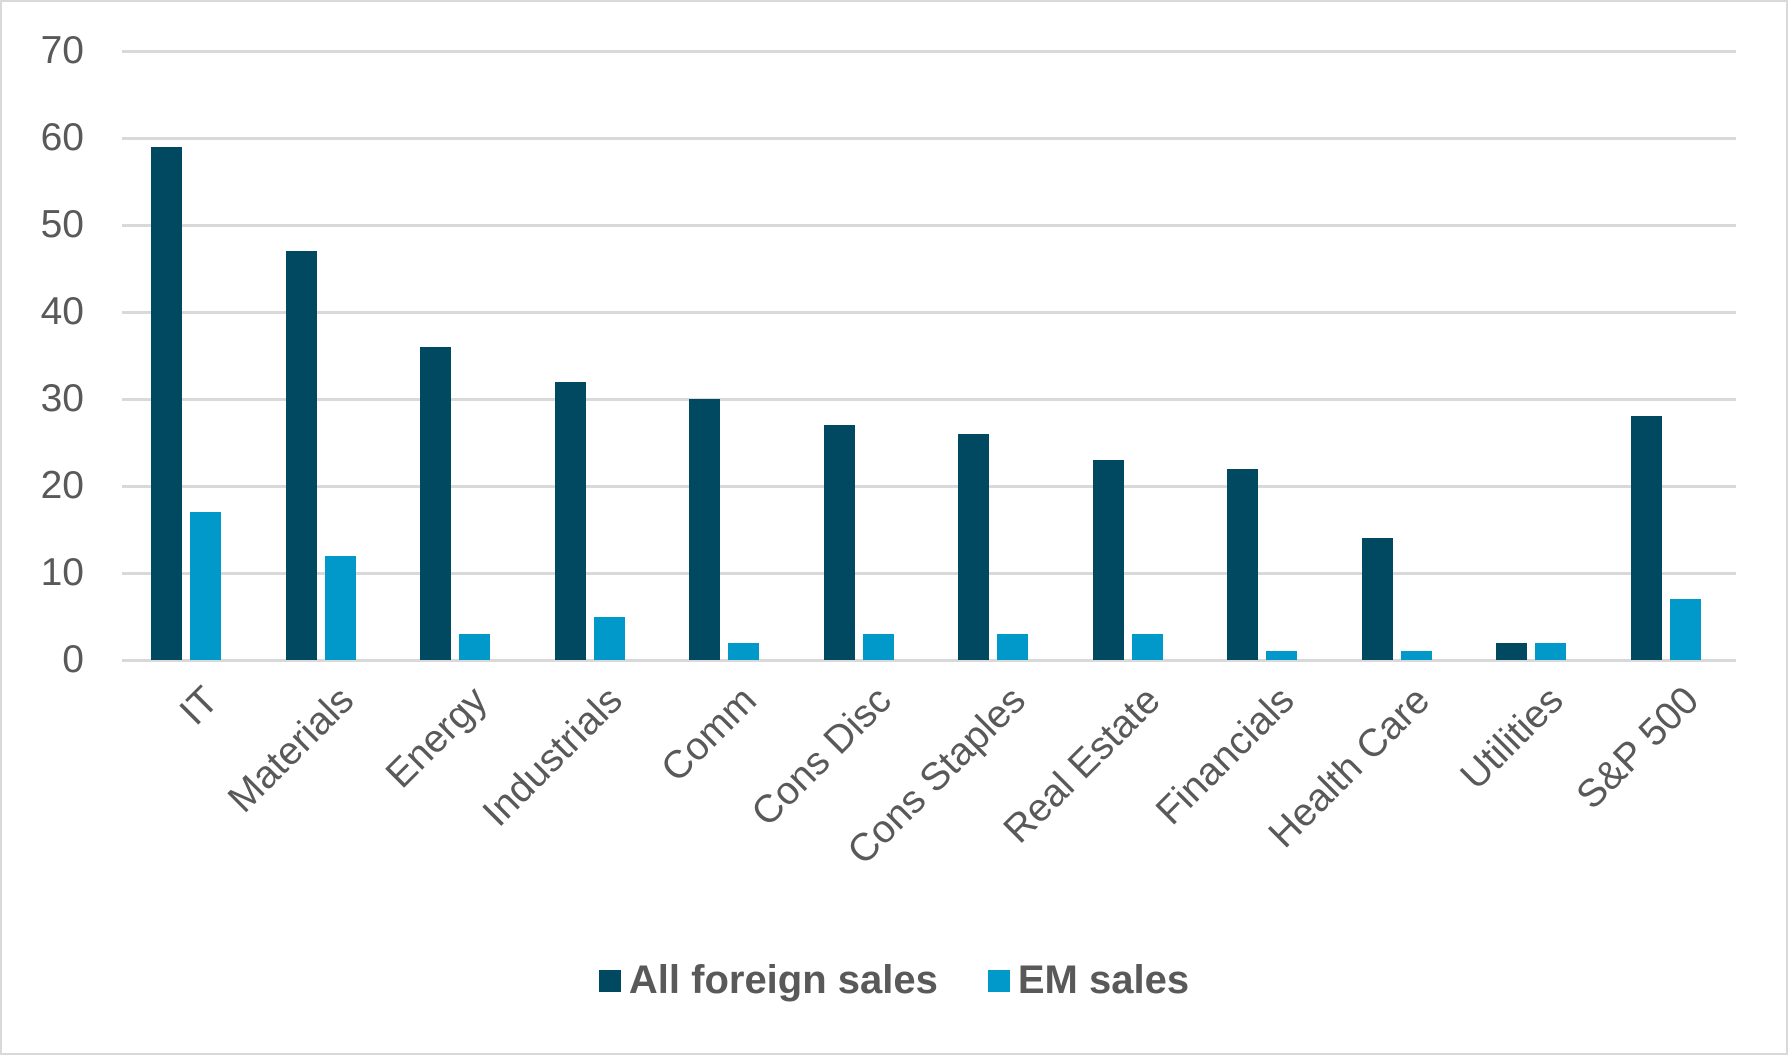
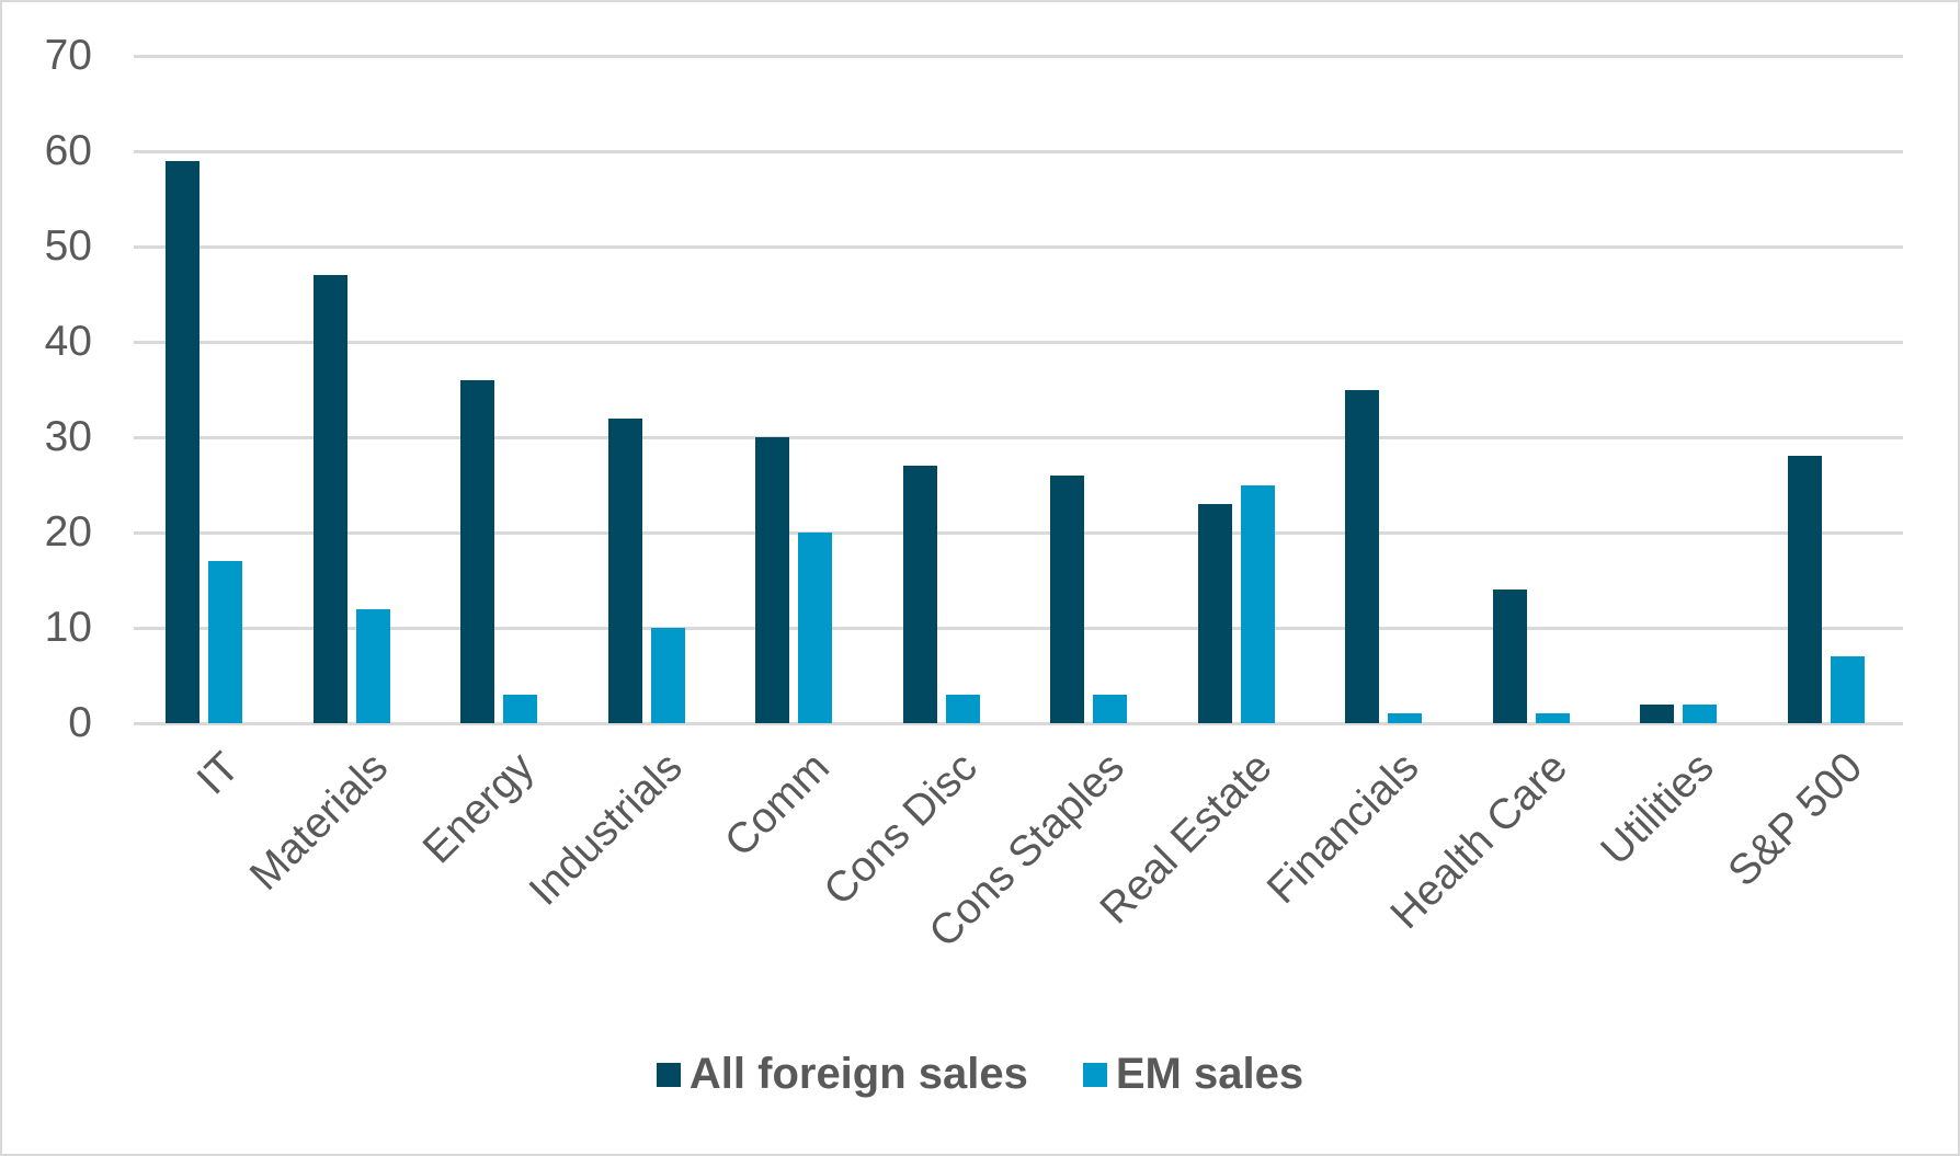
EM sales/Industrials: 5 -> 10
EM sales/Comm: 2 -> 20
EM sales/Real Estate: 3 -> 25
All foreign sales/Financials: 22 -> 35
